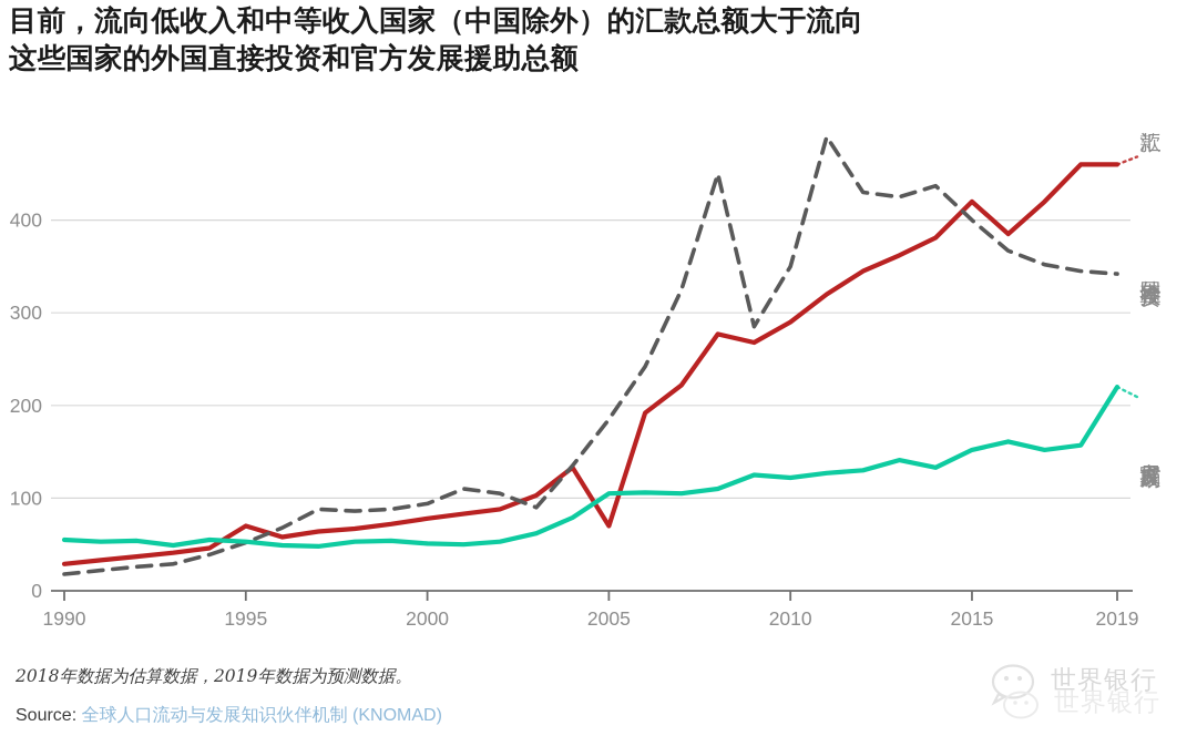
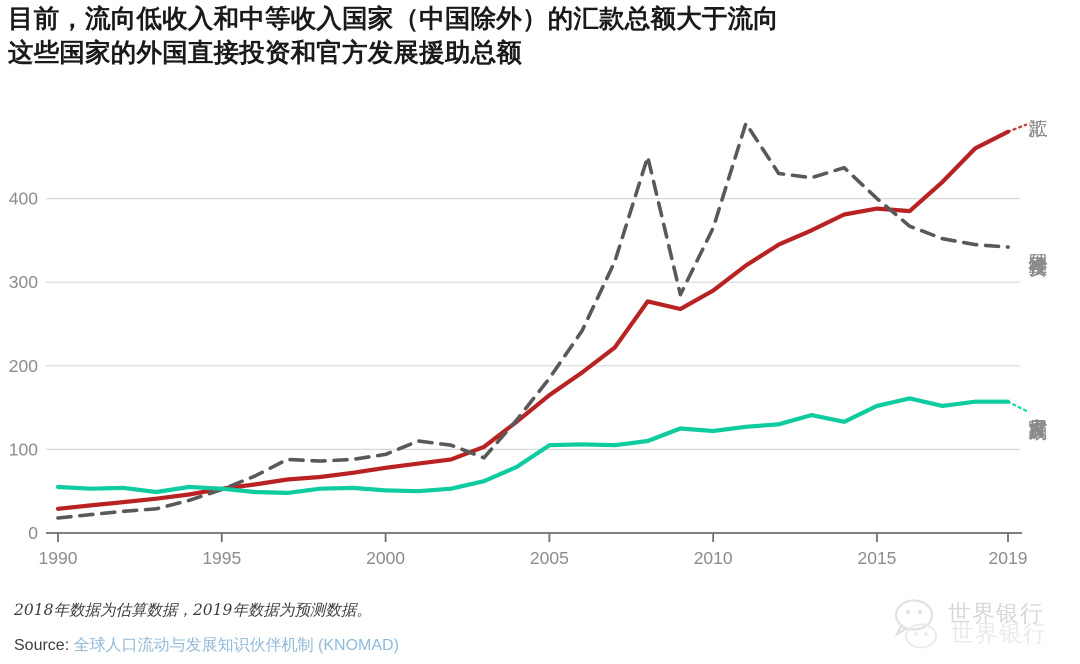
汇款/1995: 70 -> 50
汇款/2005: 70 -> 160
外国直接投资/2010: 350 -> 360
汇款/2015: 420 -> 390
汇款/2019: 460 -> 480
官方发展援助/2019: 220 -> 160
